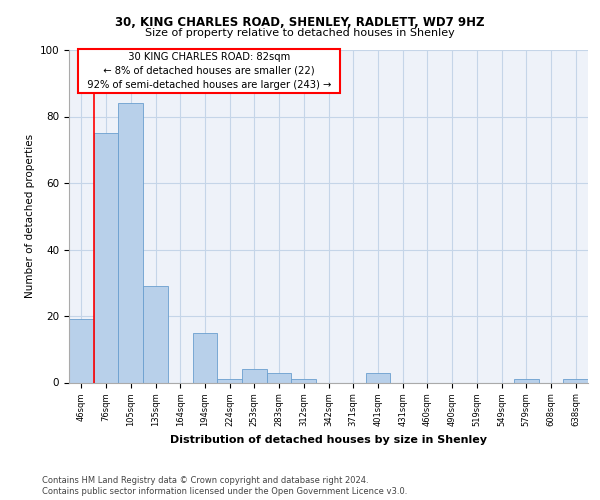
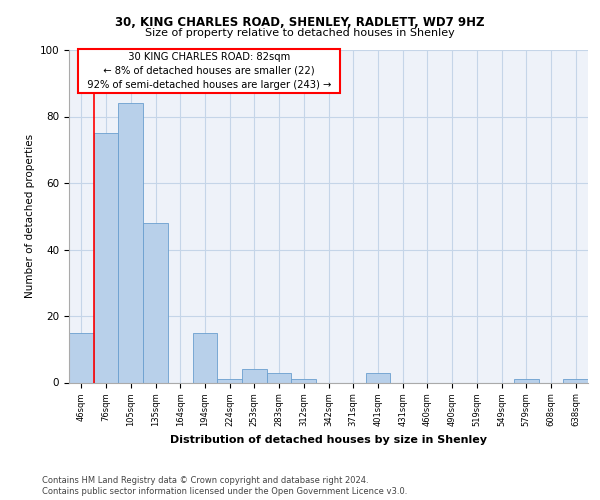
46sqm: 19 -> 15
135sqm: 29 -> 48
